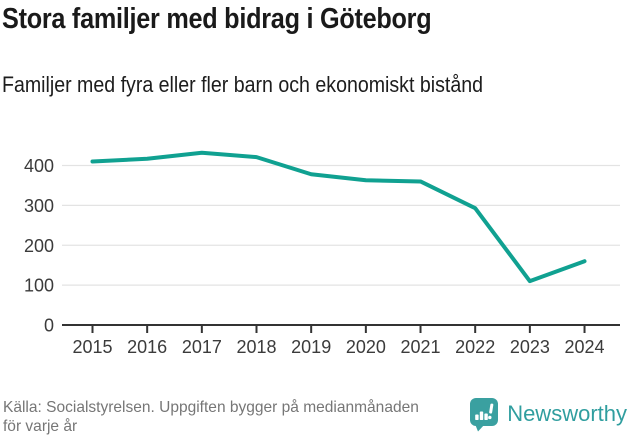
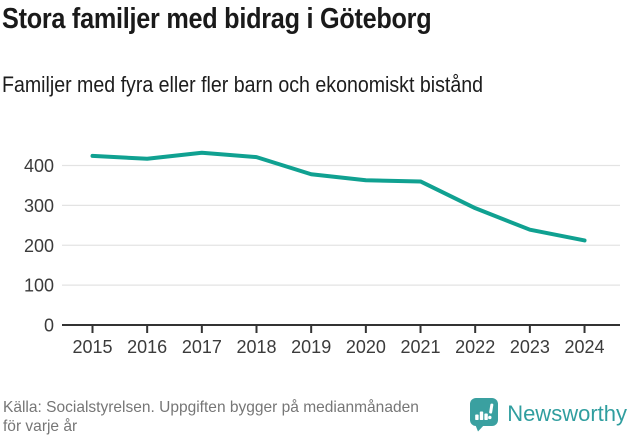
2015: 410 -> 420
2023: 110 -> 240
2024: 160 -> 210
